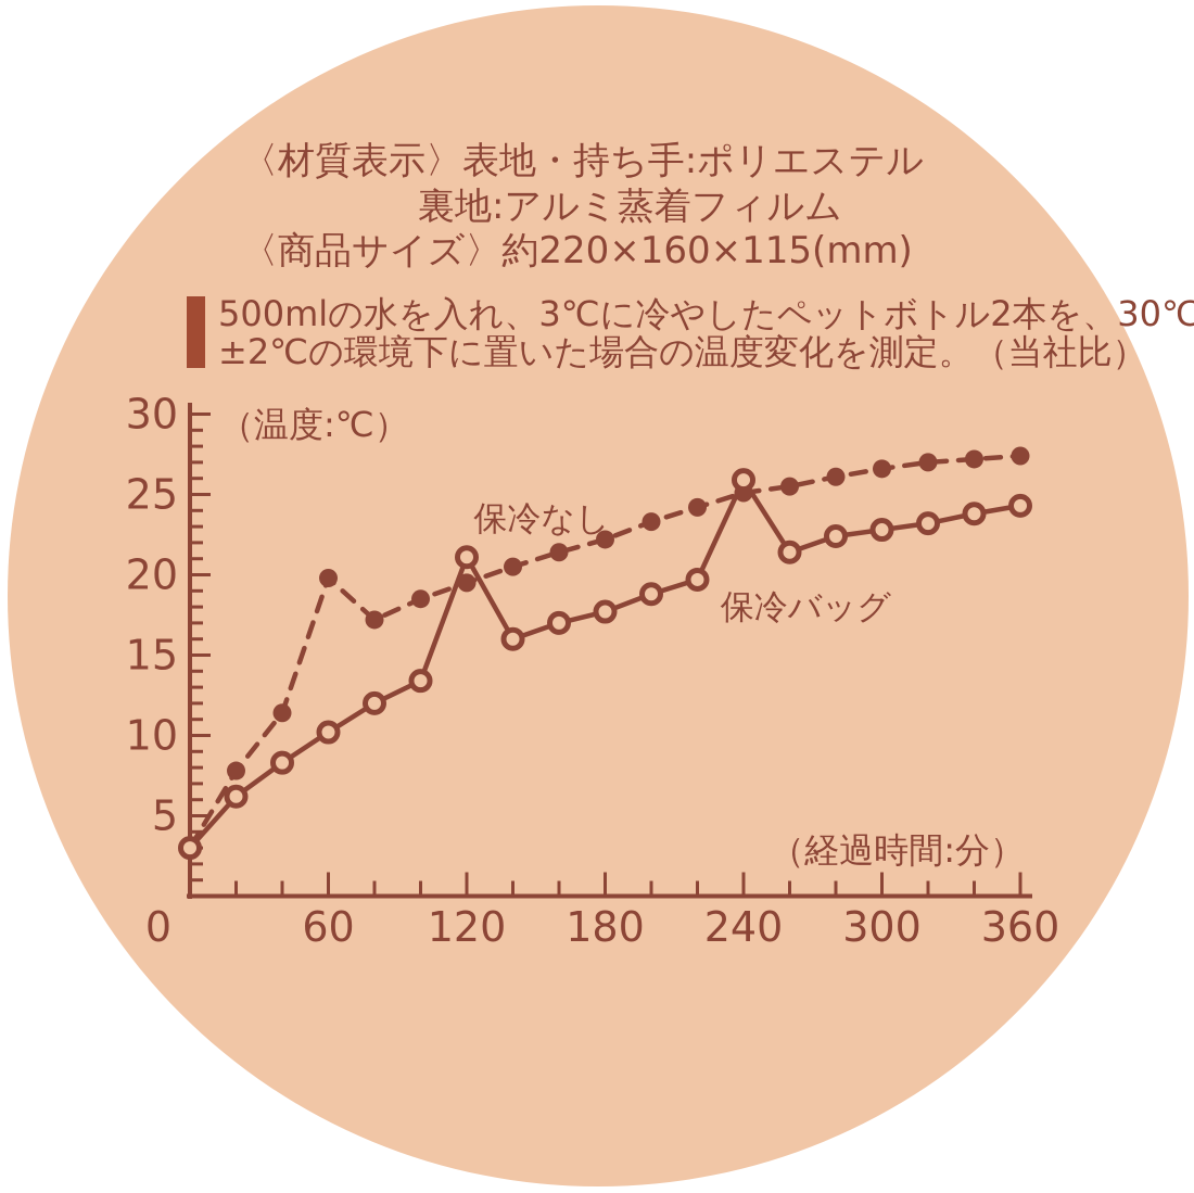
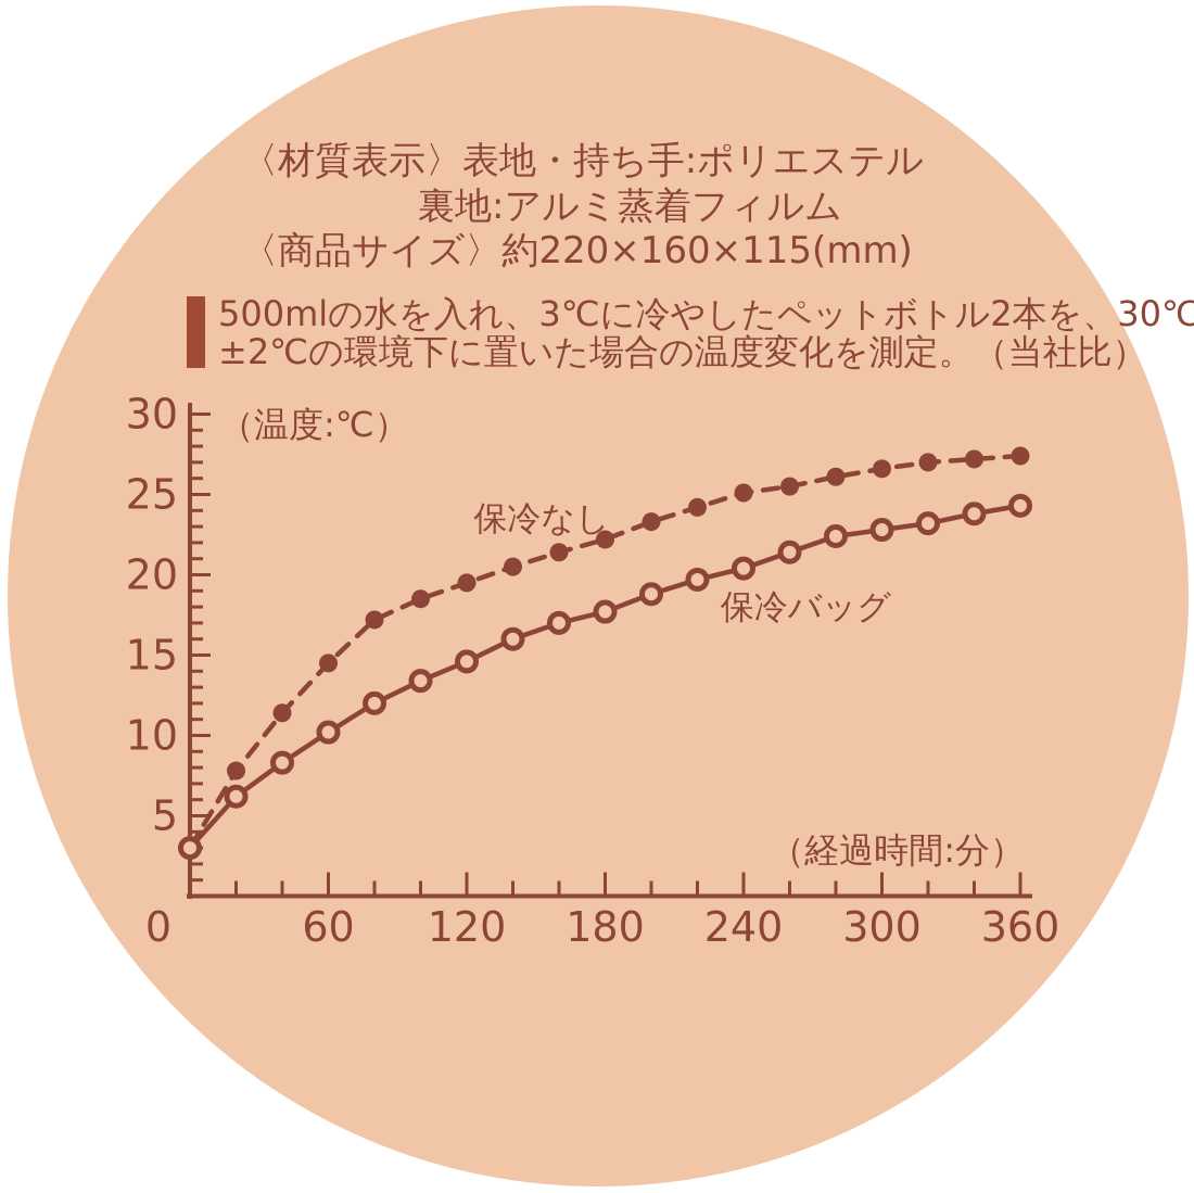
保冷なし/60: 19.8 -> 14.5
保冷バッグ/120: 21.1 -> 14.6
保冷バッグ/240: 25.9 -> 20.4
